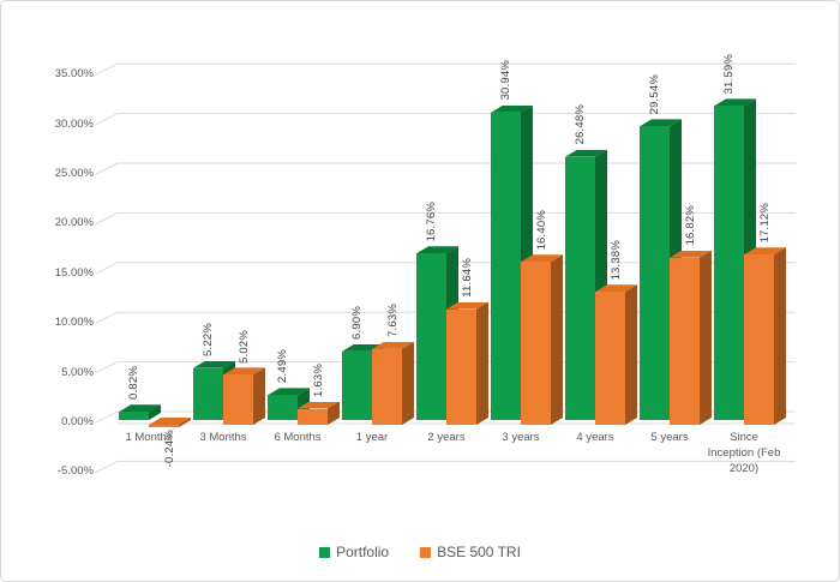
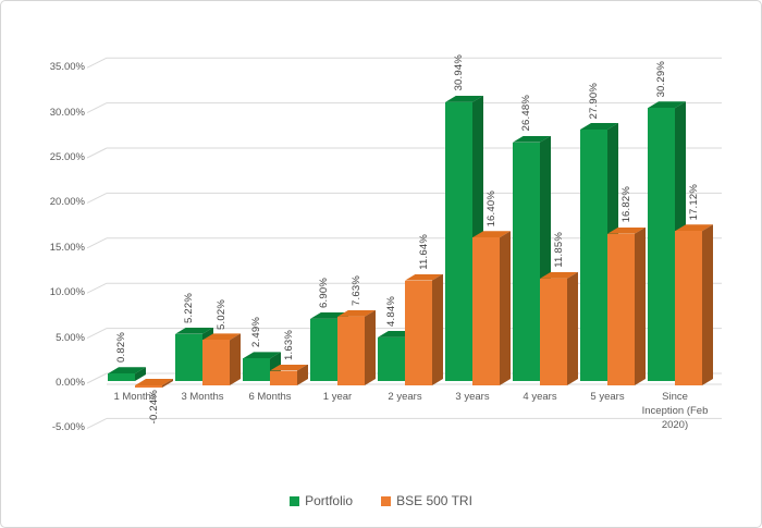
Portfolio/2 years: 16.76% -> 4.84%
BSE 500 TRI/4 years: 13.38% -> 11.85%
Portfolio/5 years: 29.54% -> 27.90%
Portfolio/Since Inception (Feb 2020): 31.59% -> 30.29%
